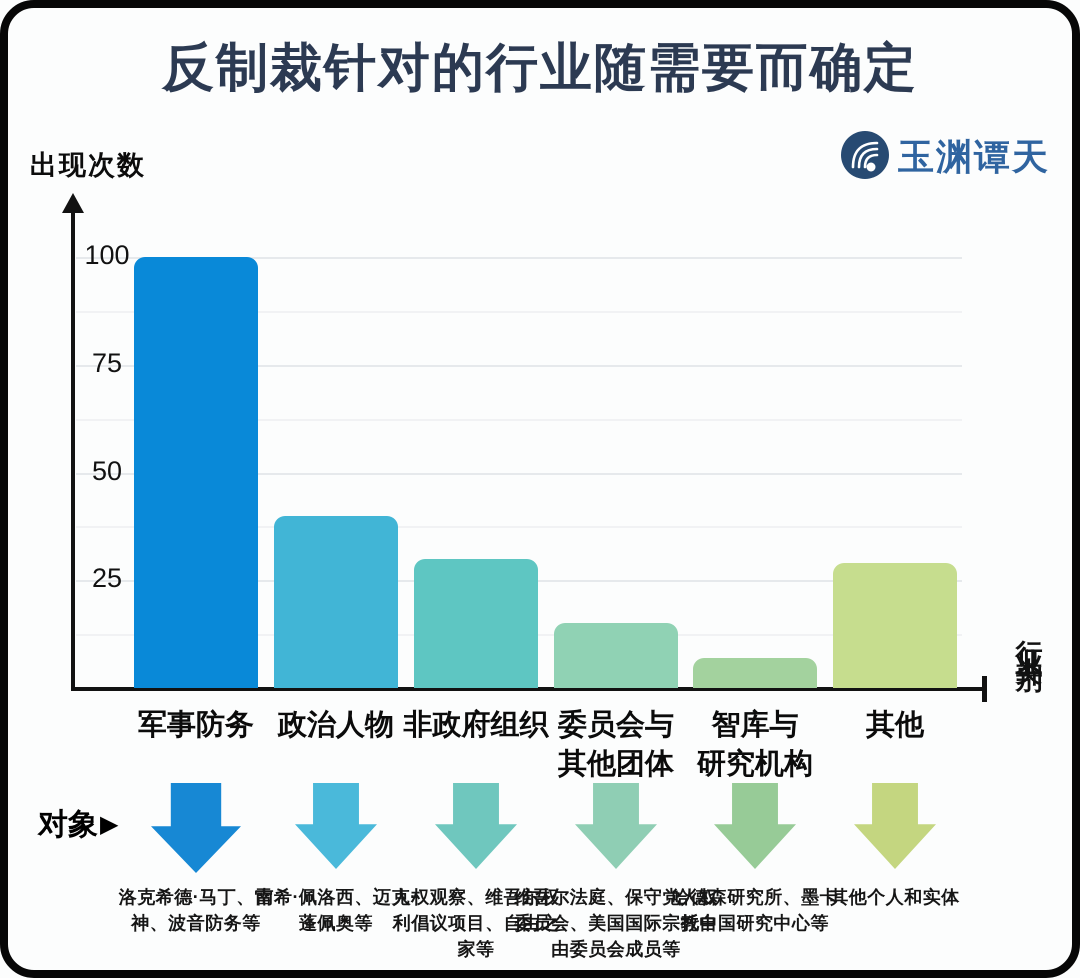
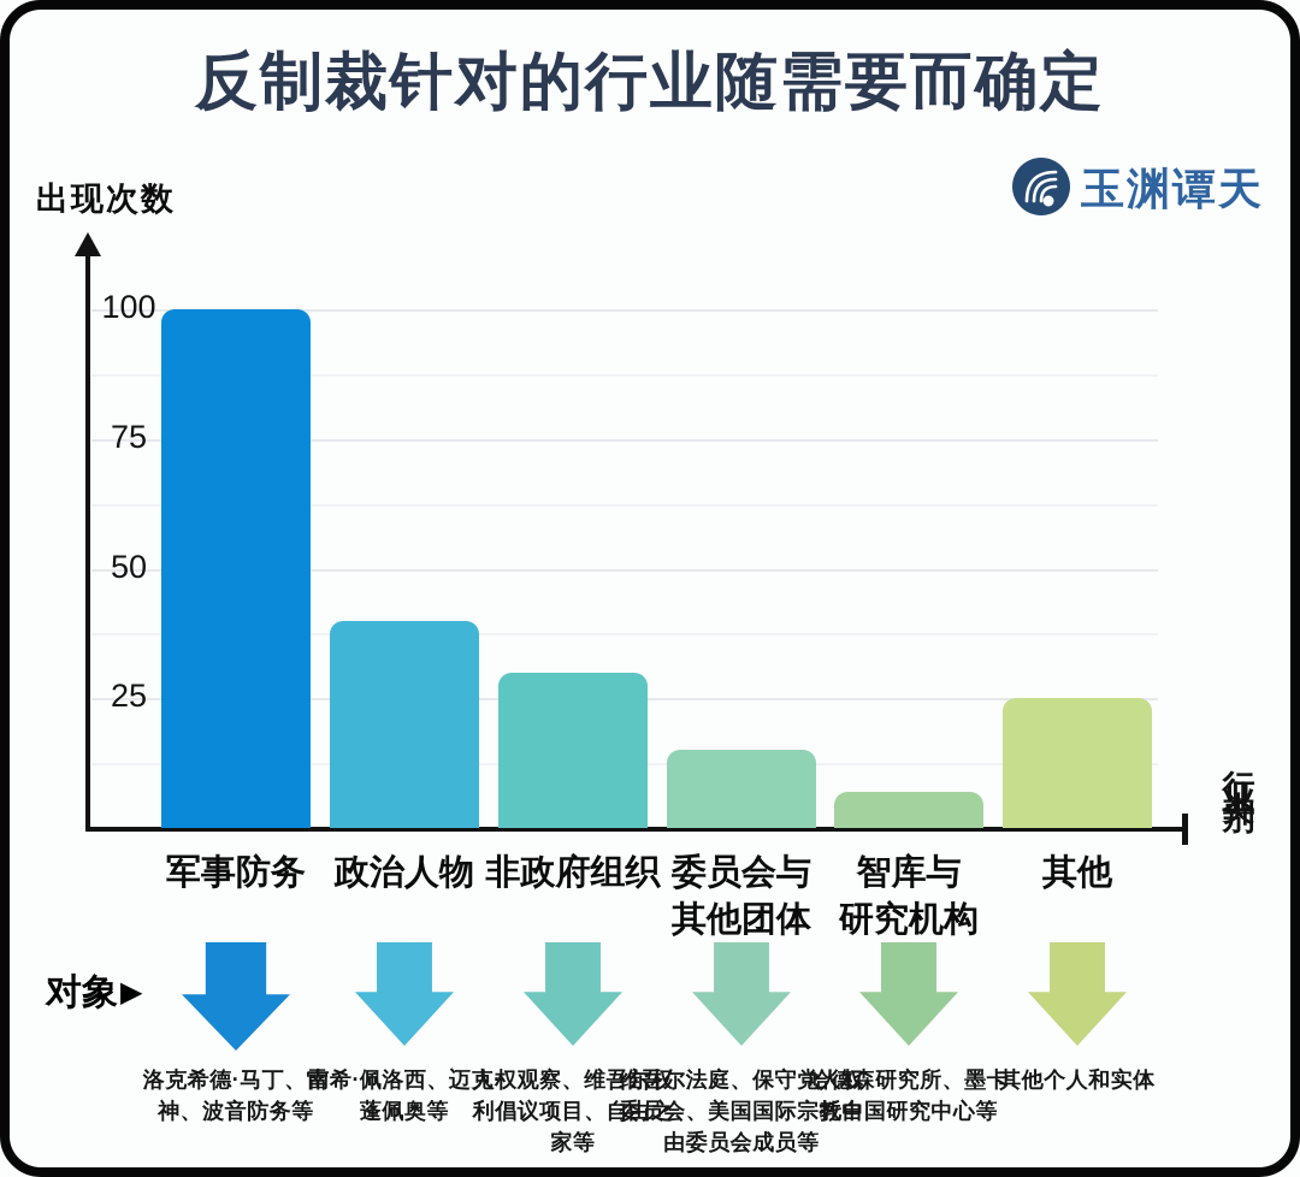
其他: 29 -> 25
